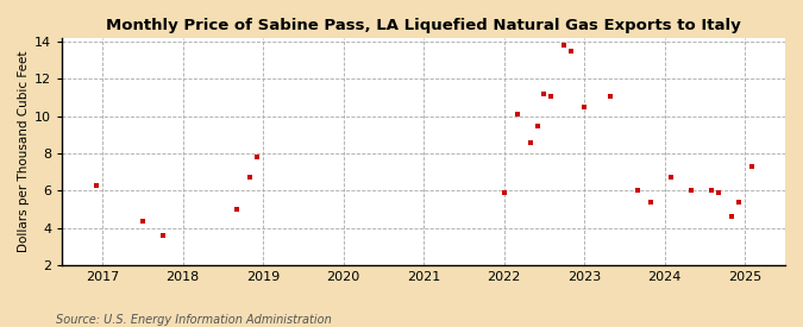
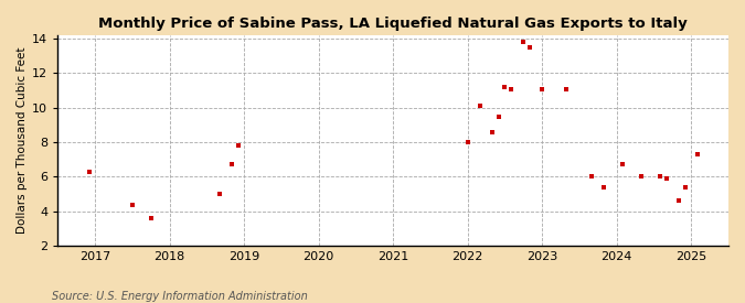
2022: 5.9 -> 8.0
2023: 10.5 -> 11.1
